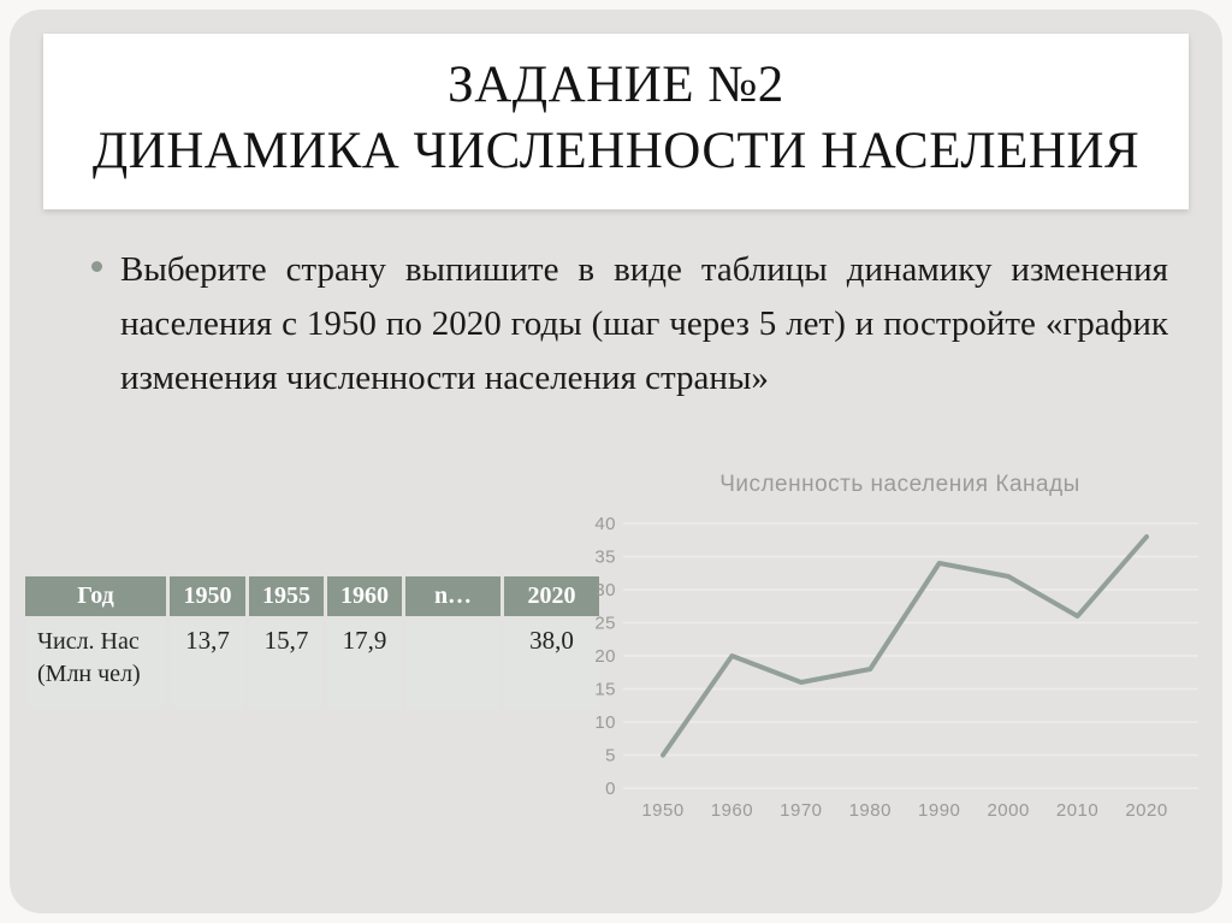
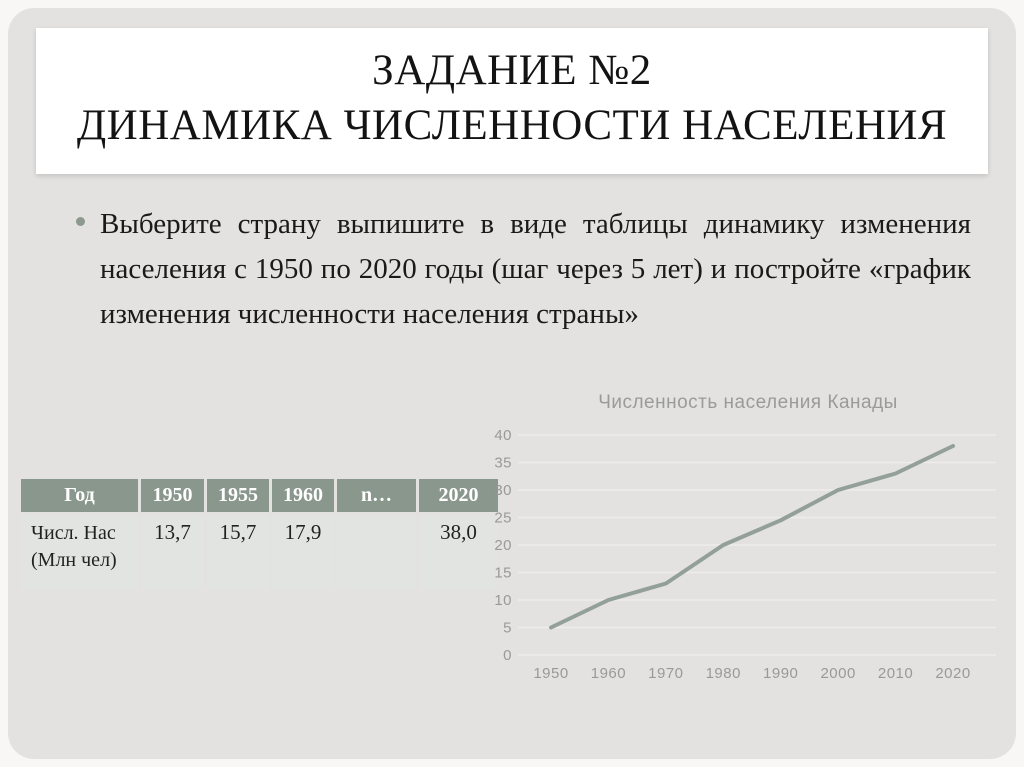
1960: 20 -> 10
1970: 16 -> 13
1980: 18 -> 20
1990: 34 -> 24
2000: 32 -> 30
2010: 26 -> 33
